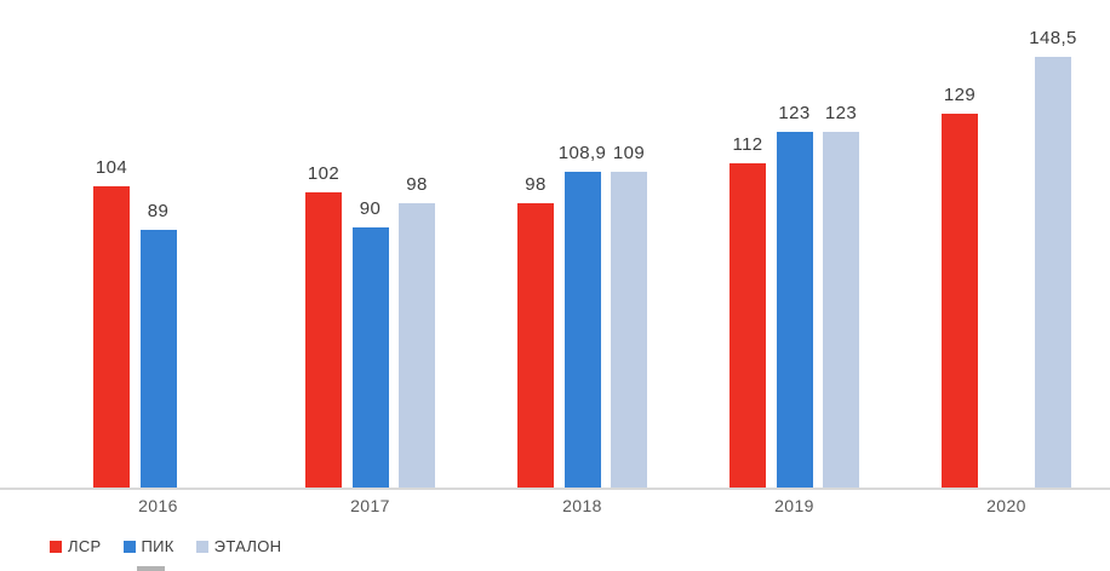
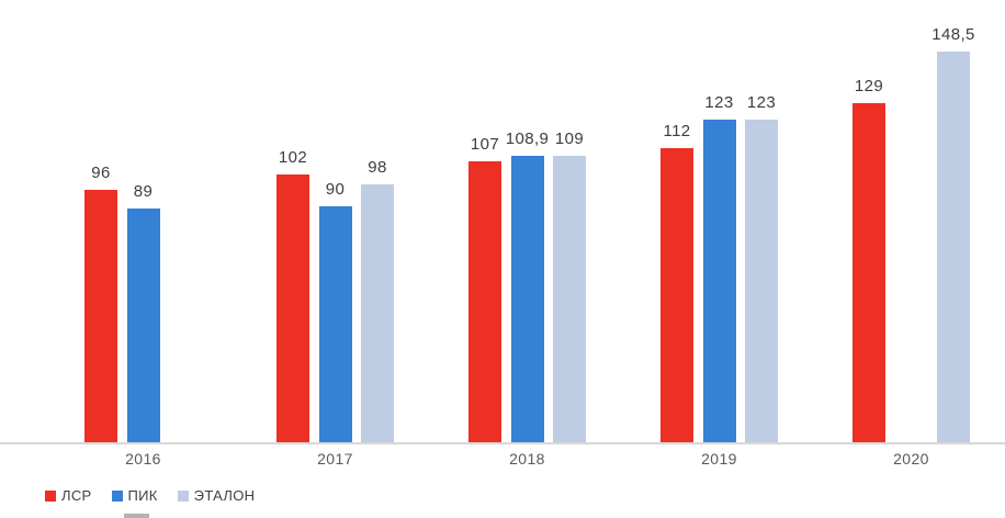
ЛСР/2016: 104 -> 96
ЛСР/2018: 98 -> 107
